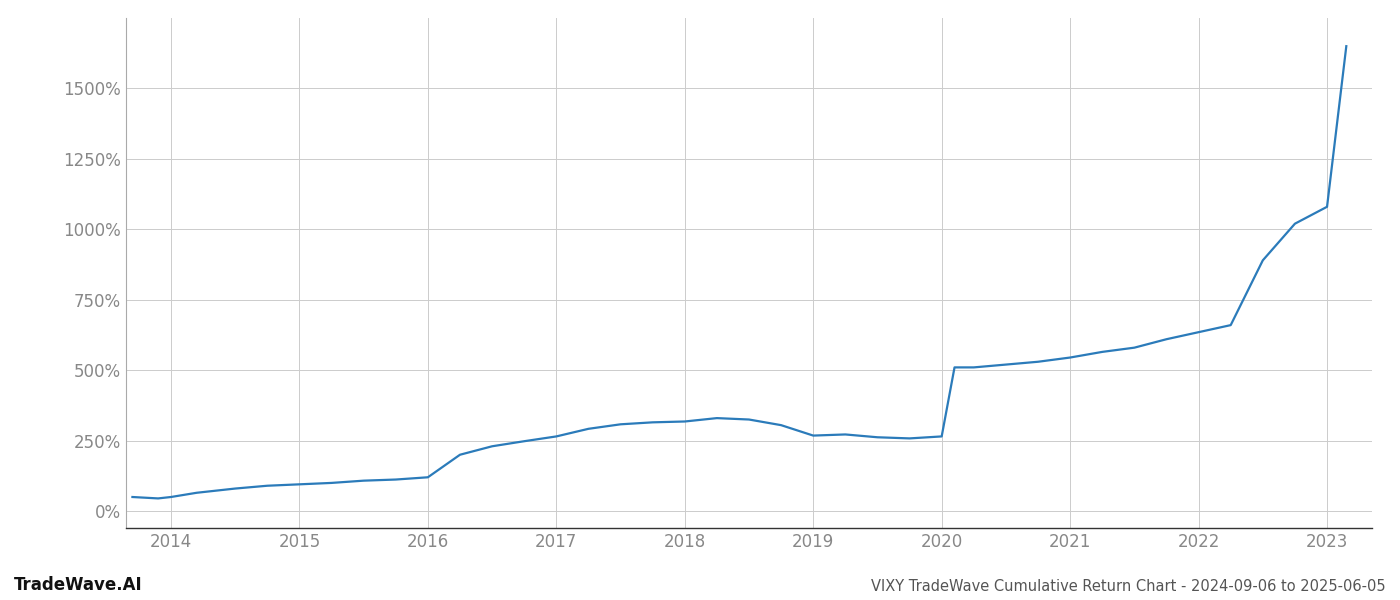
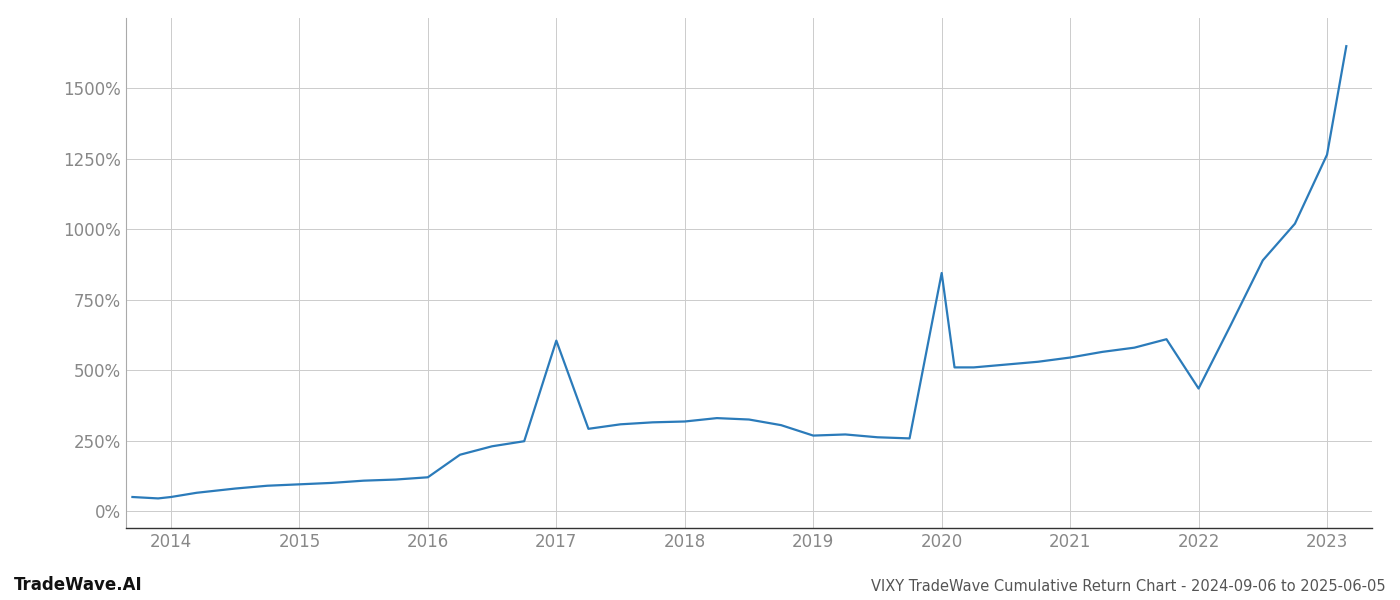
2017: 265% -> 605%
2020: 265% -> 845%
2022: 635% -> 435%
2023: 1080% -> 1265%
